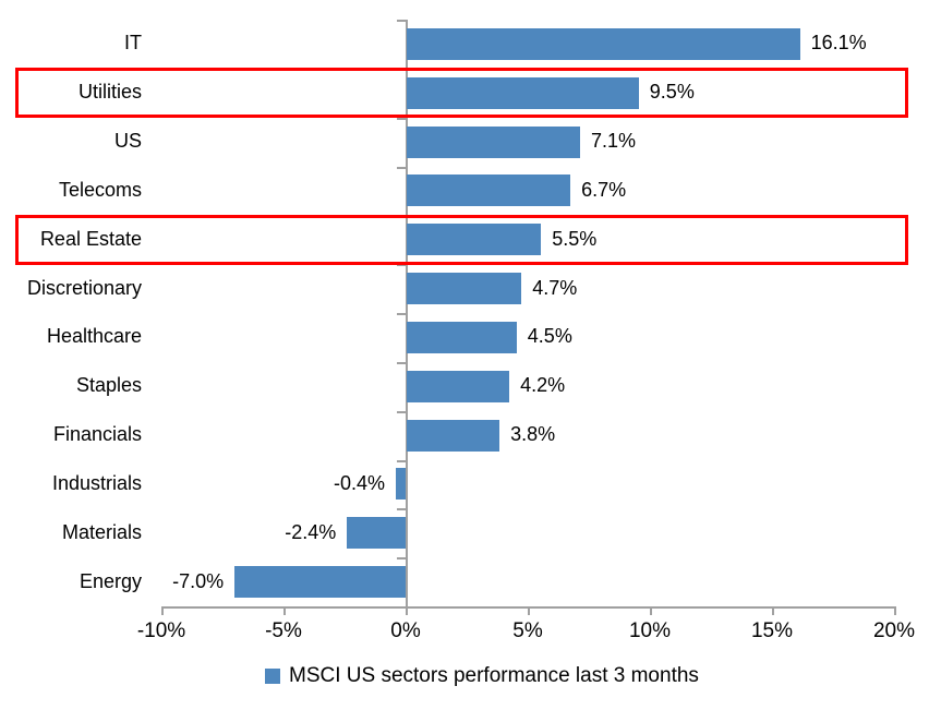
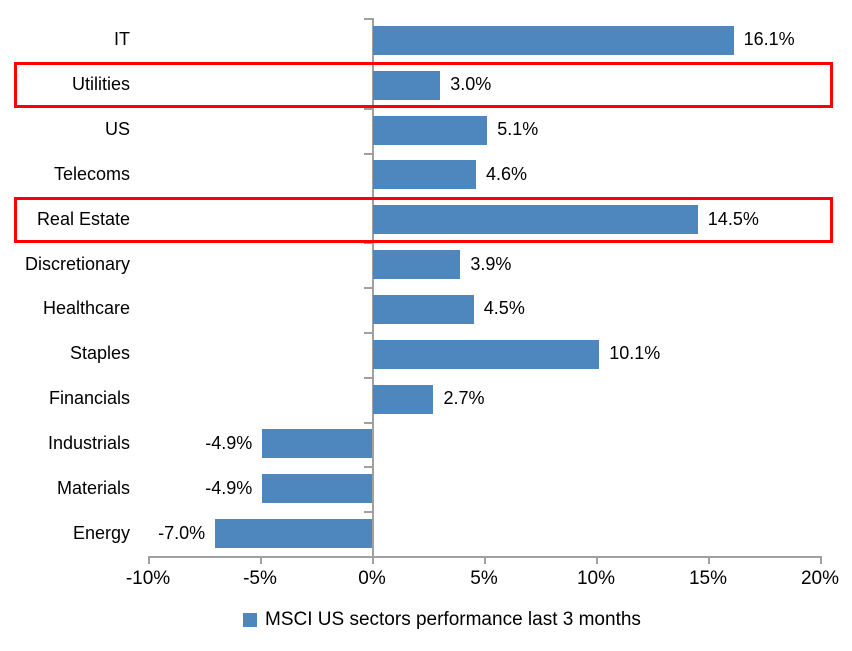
Utilities: 9.5% -> 3.0%
US: 7.1% -> 5.1%
Telecoms: 6.7% -> 4.6%
Real Estate: 5.5% -> 14.5%
Discretionary: 4.7% -> 3.9%
Staples: 4.2% -> 10.1%
Financials: 3.8% -> 2.7%
Industrials: -0.4% -> -4.9%
Materials: -2.4% -> -4.9%
